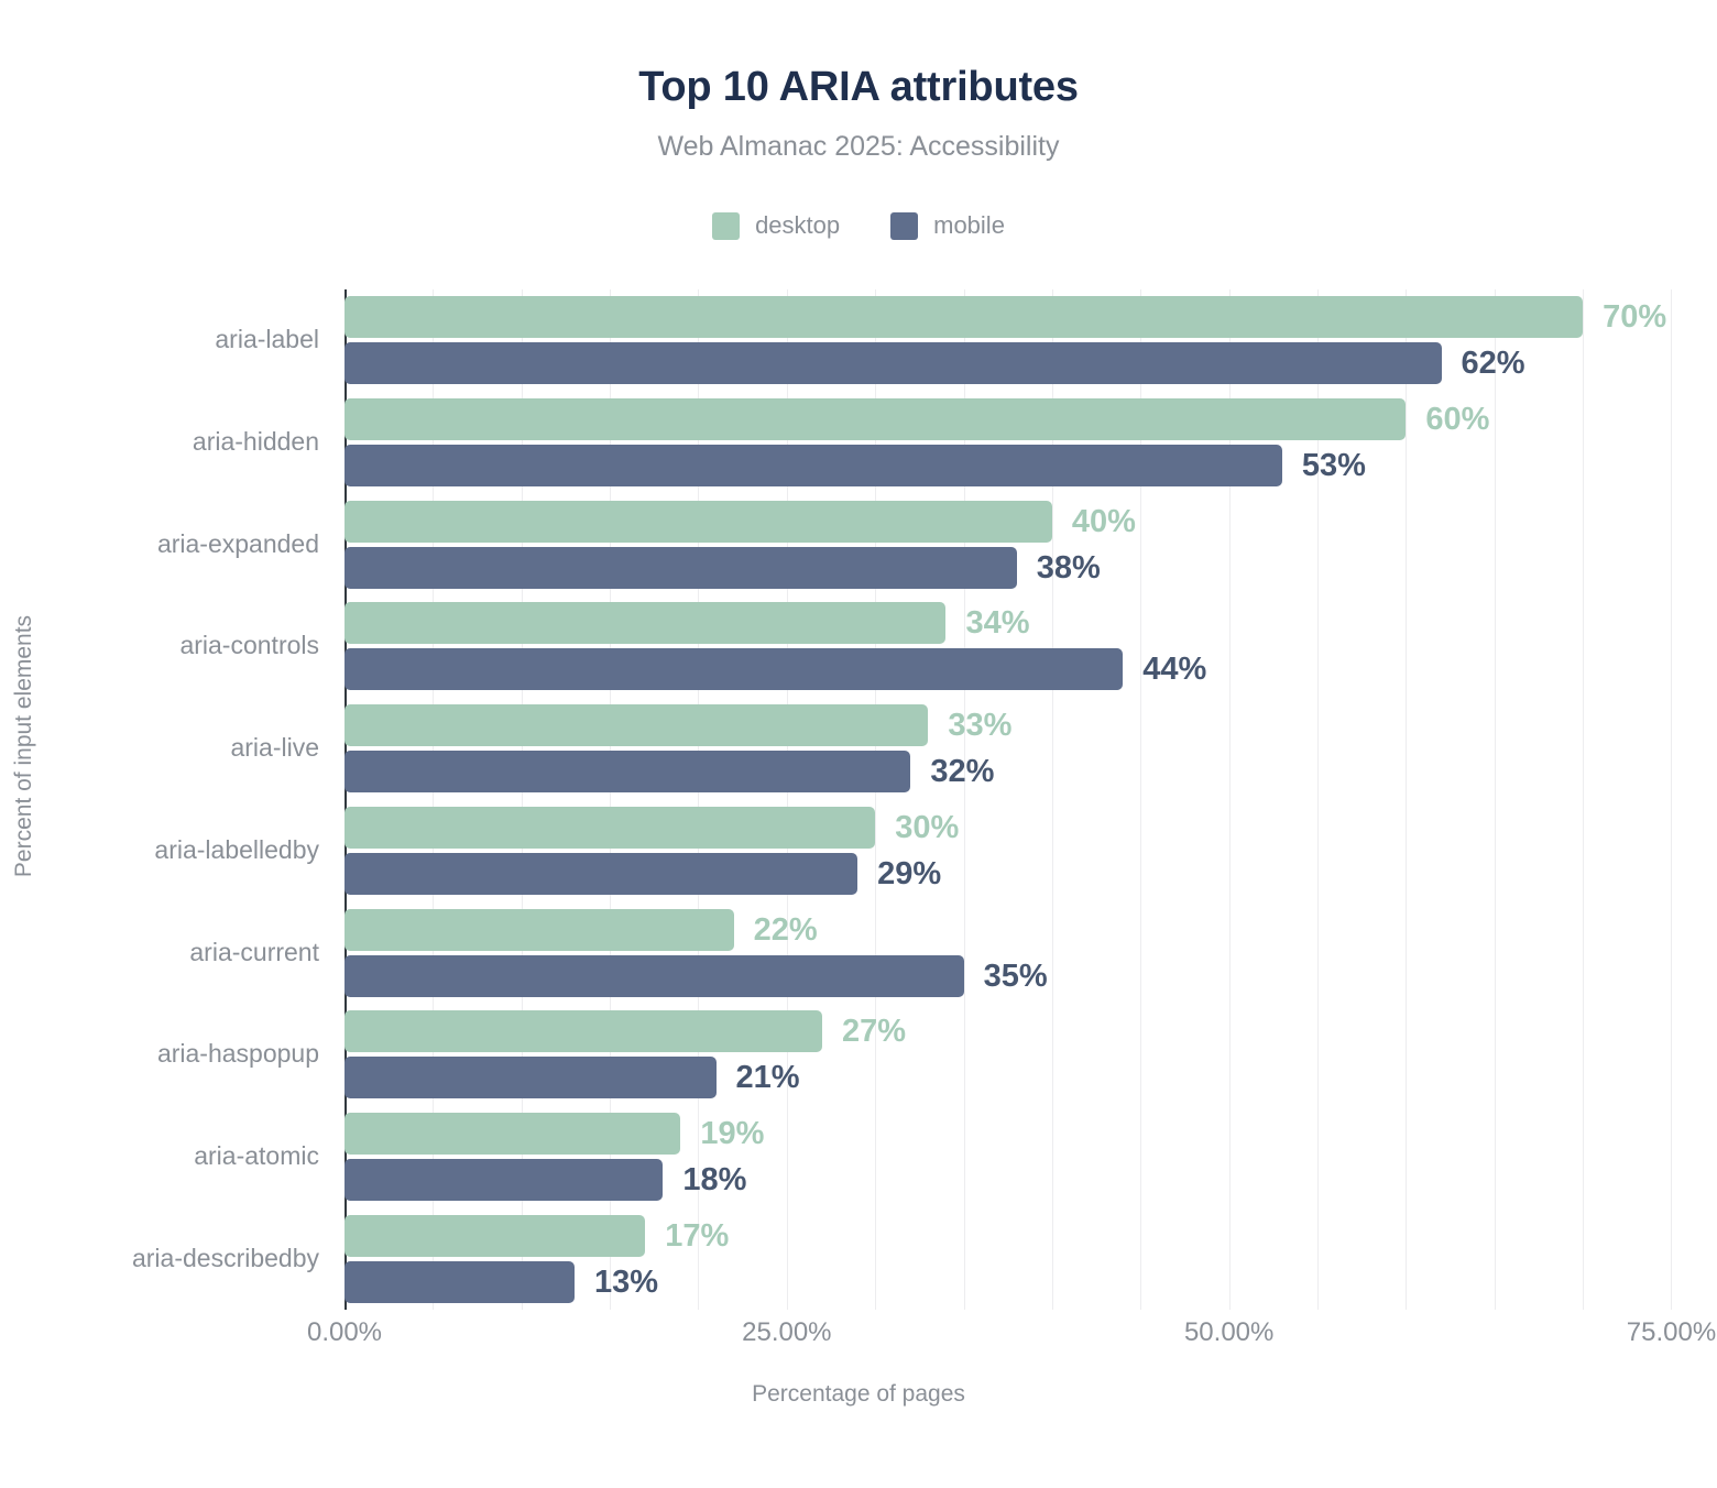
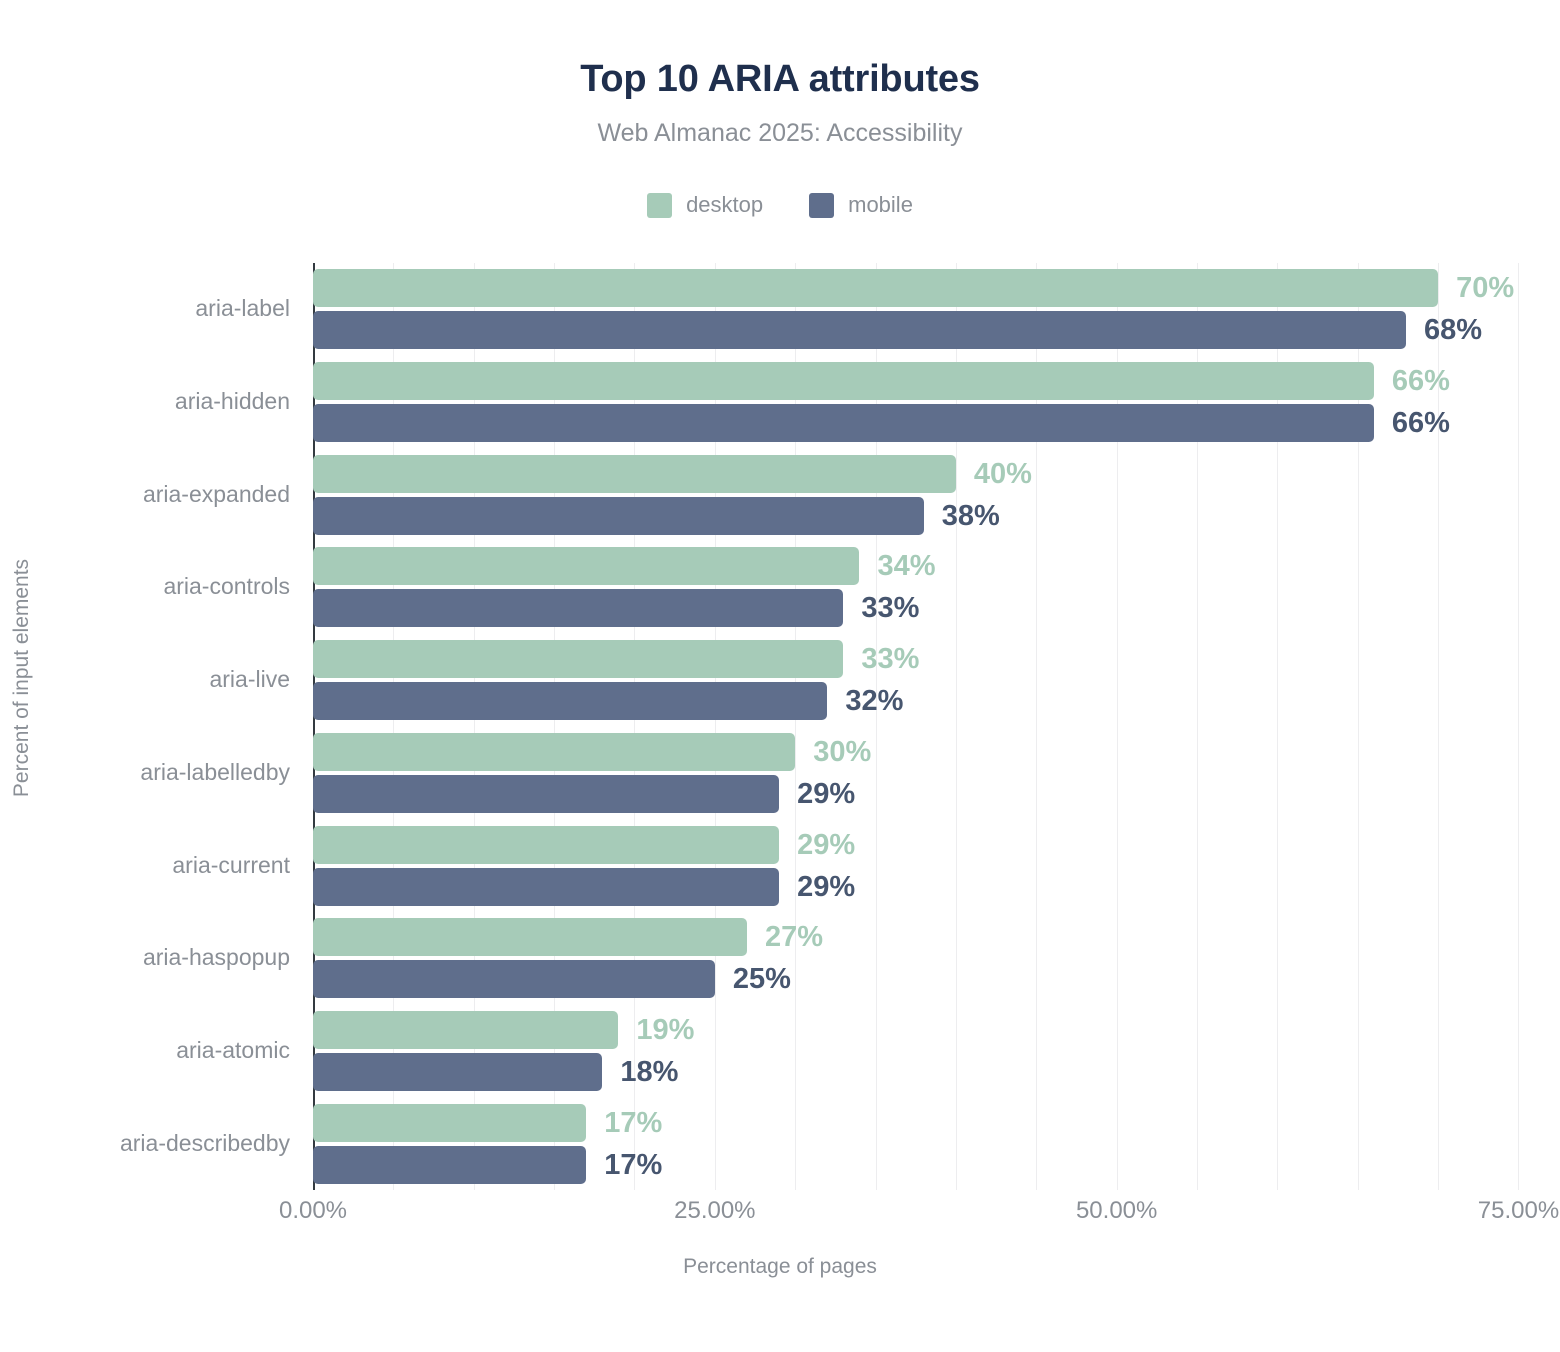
mobile/aria-label: 62% -> 68%
desktop/aria-hidden: 60% -> 66%
mobile/aria-hidden: 53% -> 66%
mobile/aria-controls: 44% -> 33%
desktop/aria-current: 22% -> 29%
mobile/aria-current: 35% -> 29%
mobile/aria-haspopup: 21% -> 25%
mobile/aria-describedby: 13% -> 17%
